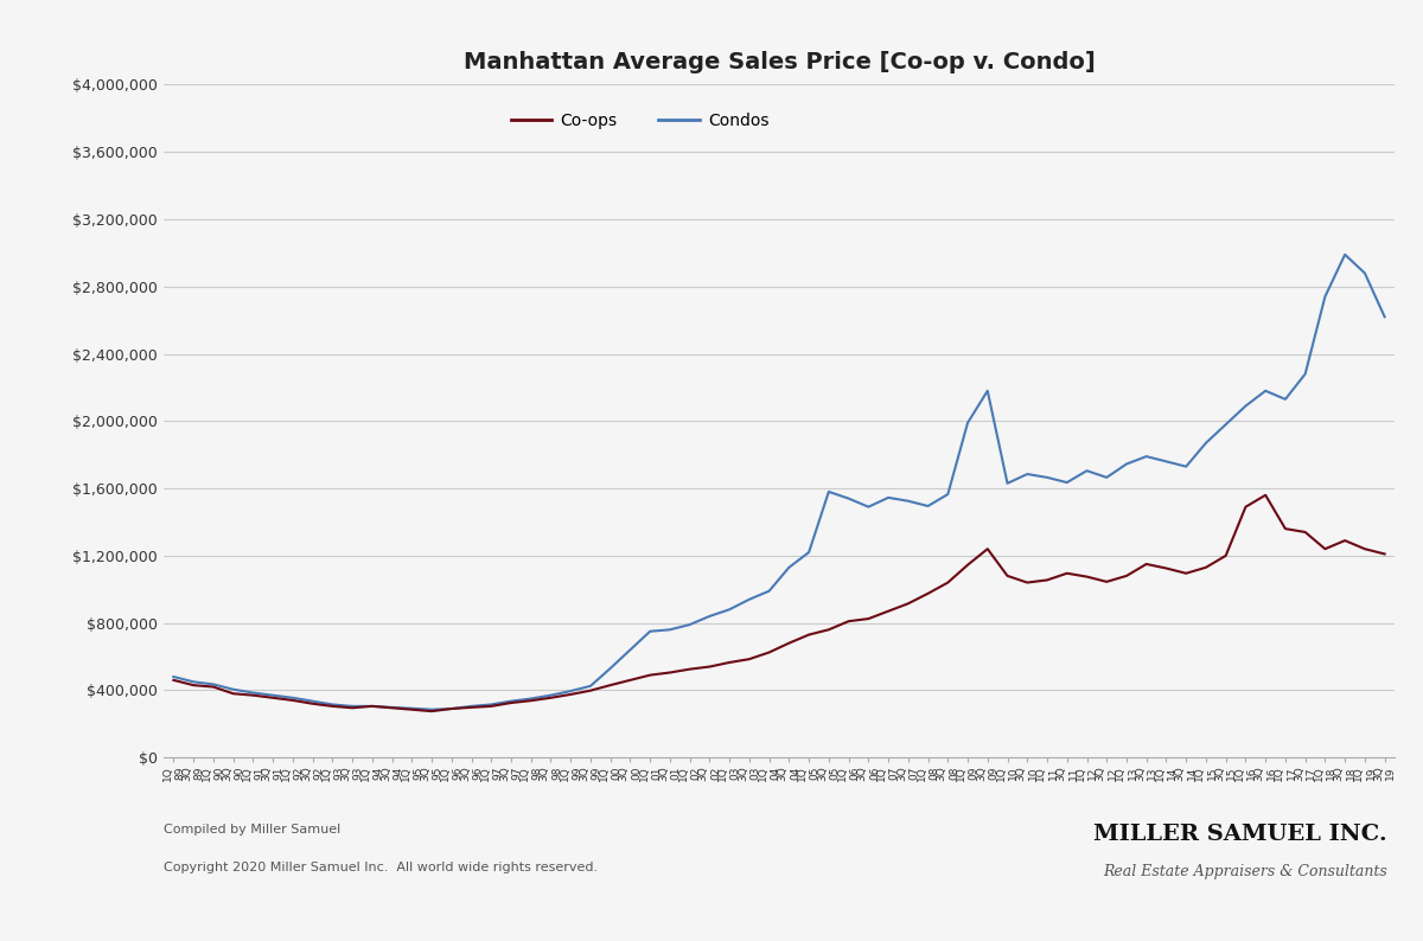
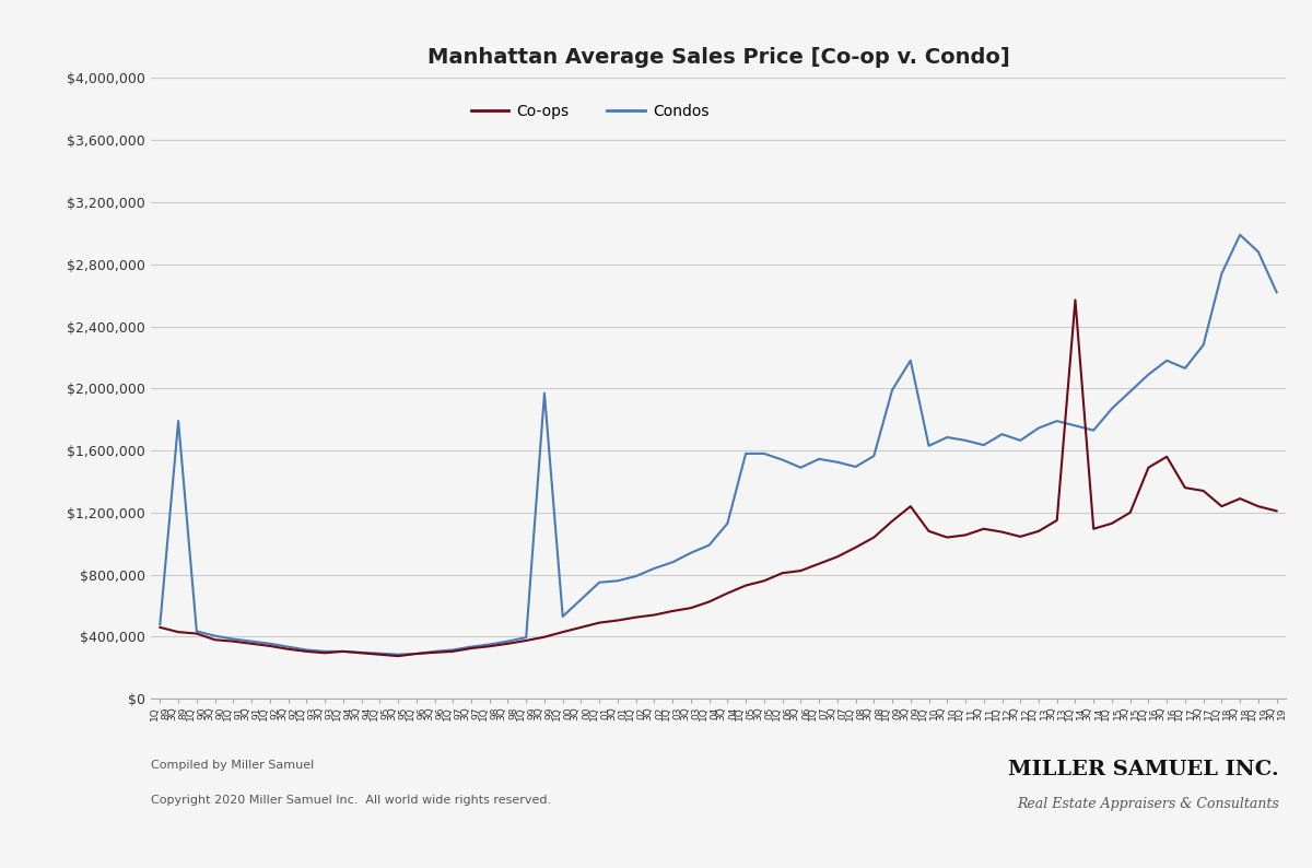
Condos/3Q 89: $450,000 -> $1,790,000
Condos/3Q 99: $420,000 -> $1,970,000
Condos/1Q 05: $1,220,000 -> $1,580,000
Co-ops/1Q 14: $1,120,000 -> $2,570,000
